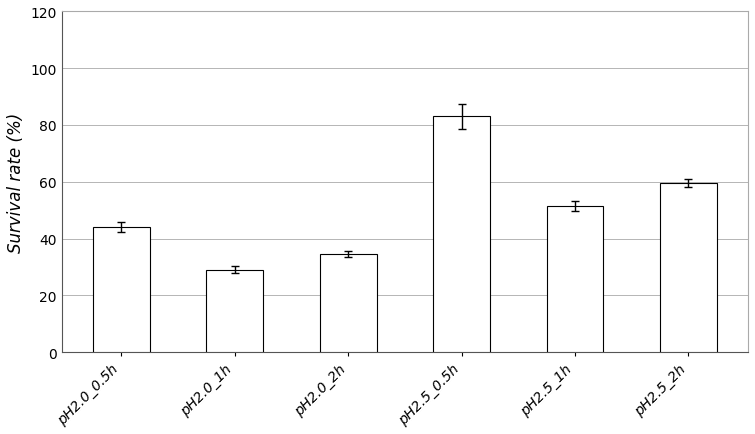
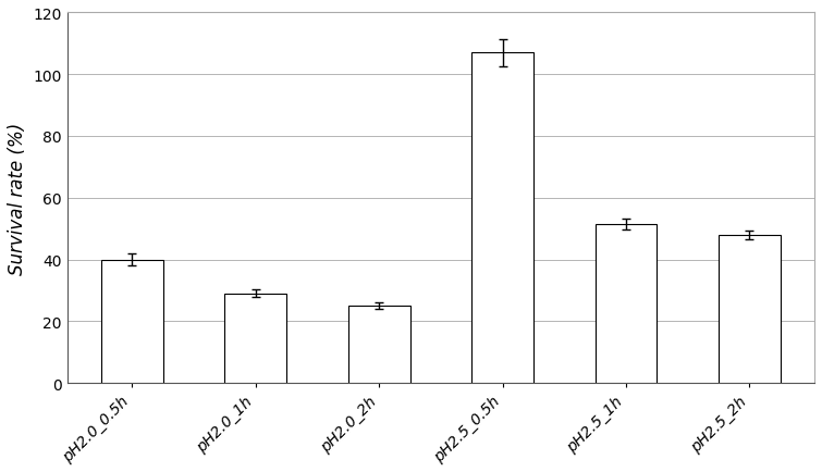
pH2.0_0.5h: 44.0 -> 40.0
pH2.0_2h: 34.5 -> 25.0
pH2.5_0.5h: 83.0 -> 107.0
pH2.5_2h: 59.5 -> 48.0
